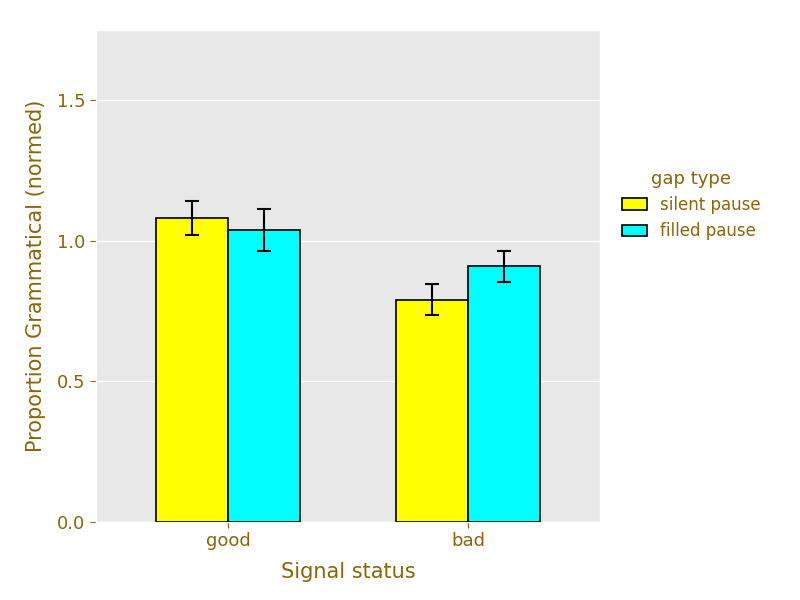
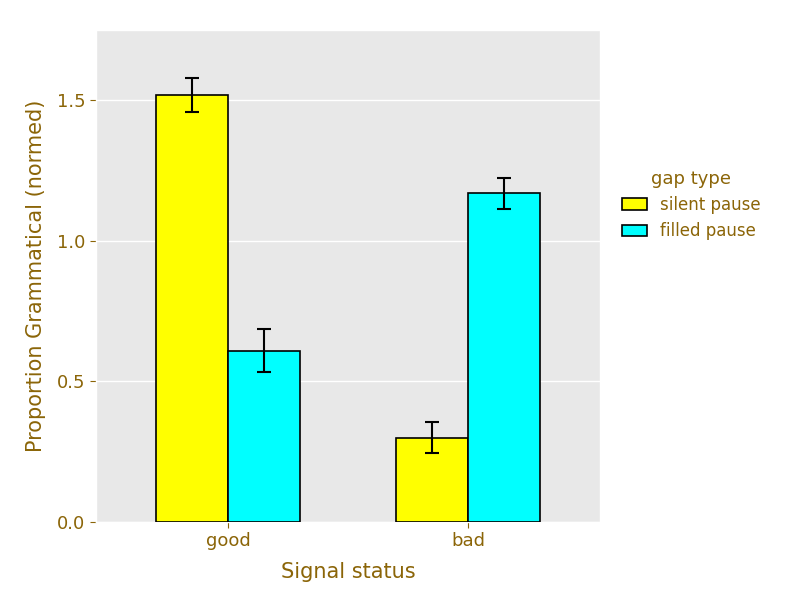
silent pause/good: 1.08 -> 1.52
filled pause/good: 1.04 -> 0.61
silent pause/bad: 0.79 -> 0.30
filled pause/bad: 0.91 -> 1.17
